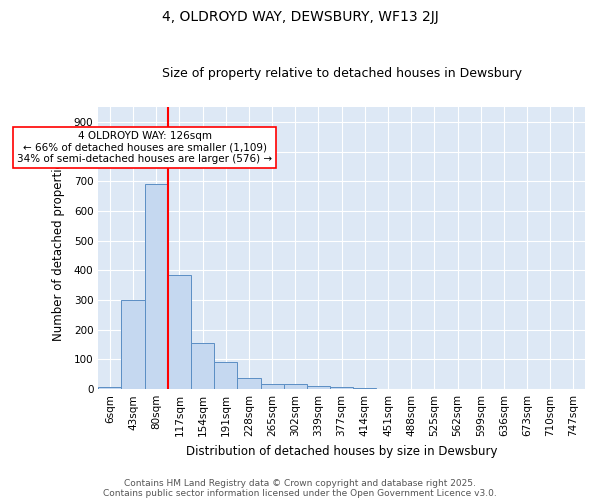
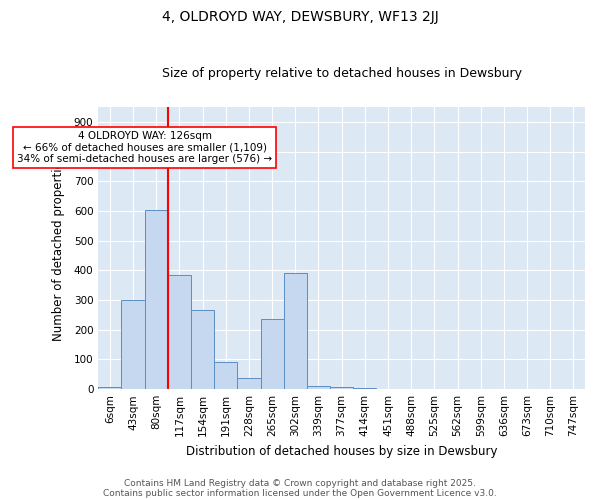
80sqm: 690 -> 605
154sqm: 157 -> 265
265sqm: 18 -> 235
302sqm: 17 -> 390
